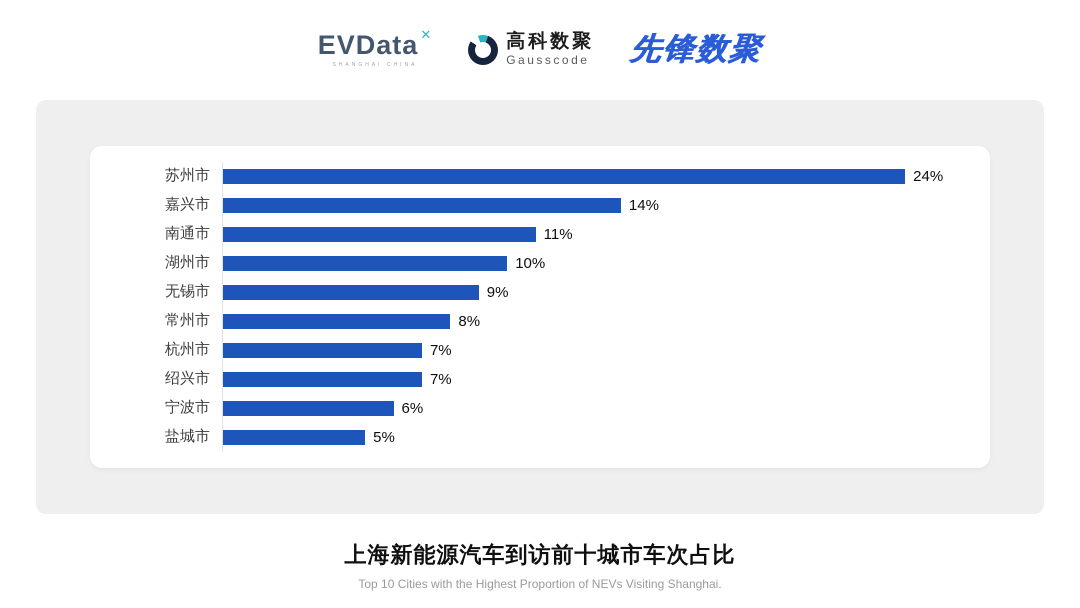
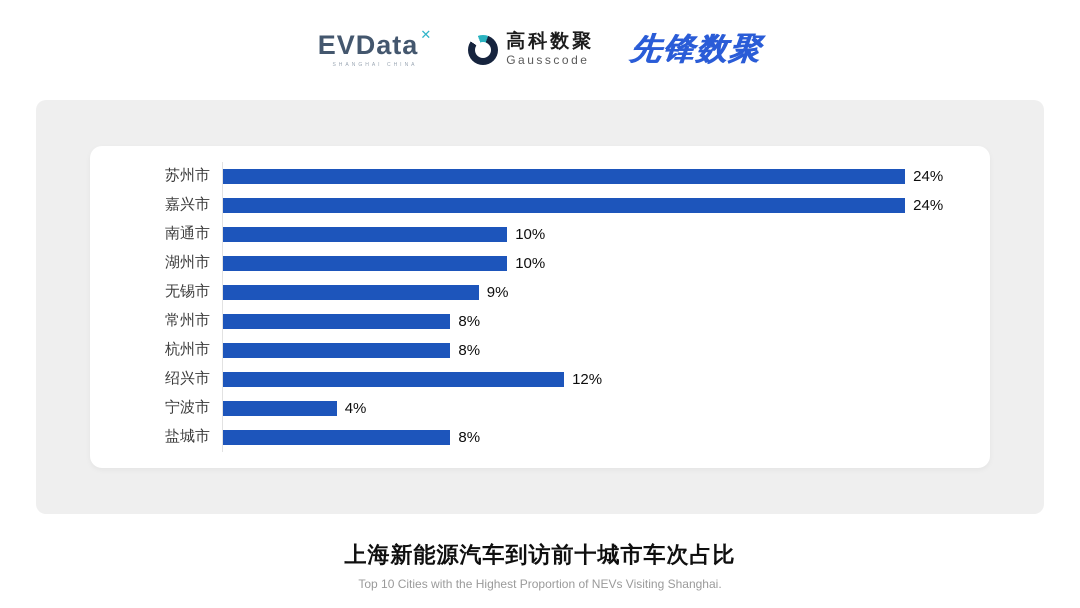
嘉兴市: 14% -> 24%
南通市: 11% -> 10%
杭州市: 7% -> 8%
绍兴市: 7% -> 12%
宁波市: 6% -> 4%
盐城市: 5% -> 8%
